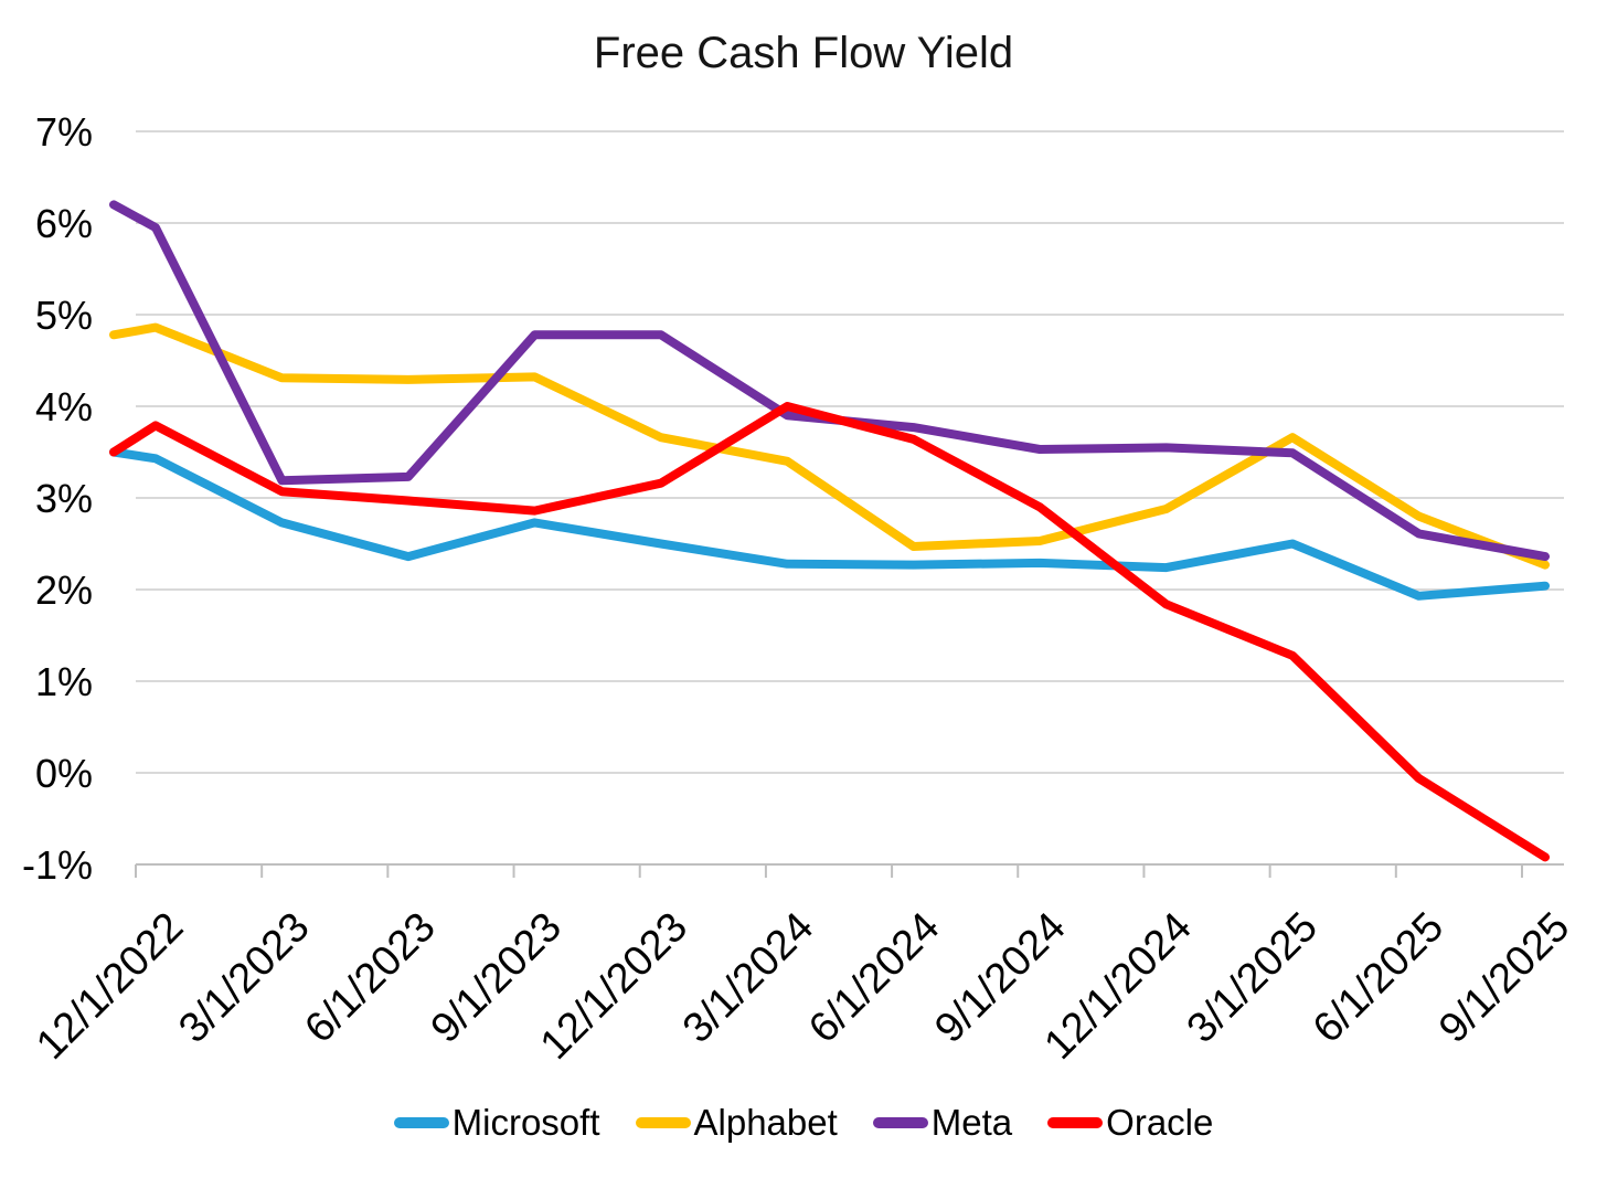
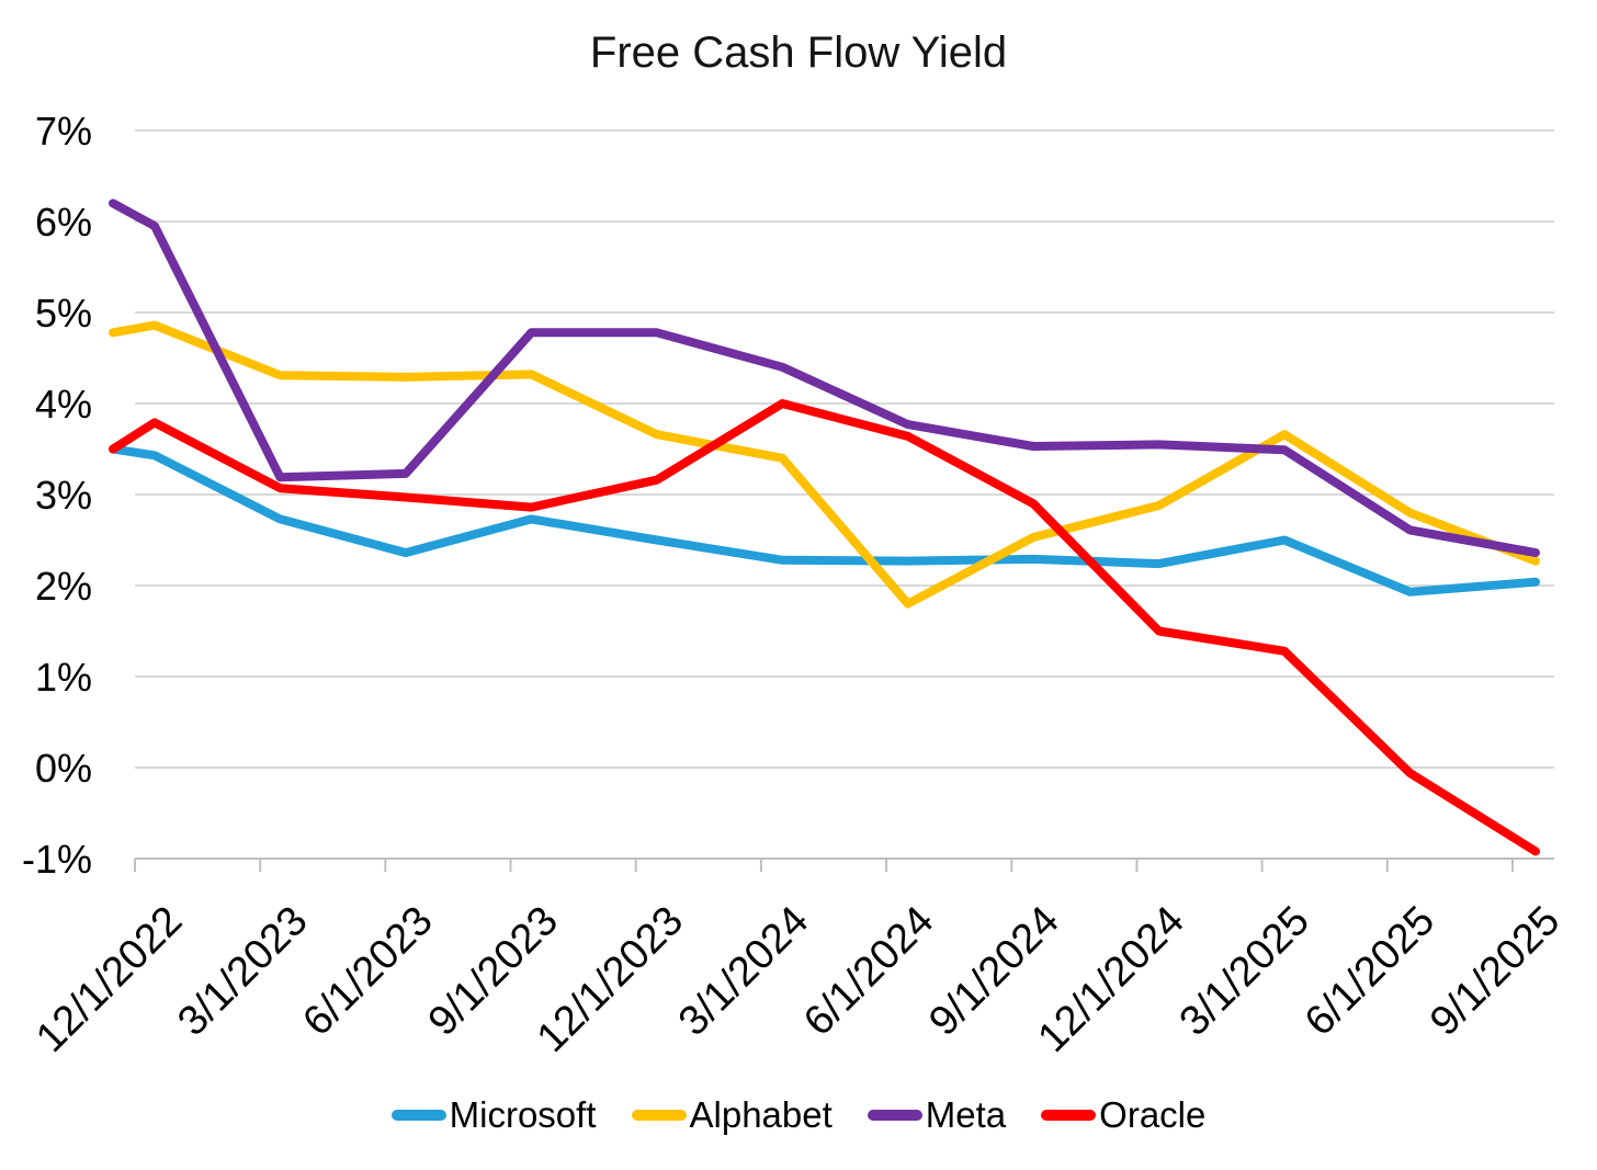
Meta/3/1/2024: 3.9% -> 4.4%
Alphabet/6/1/2024: 2.5% -> 1.8%
Oracle/12/1/2024: 1.8% -> 1.5%
